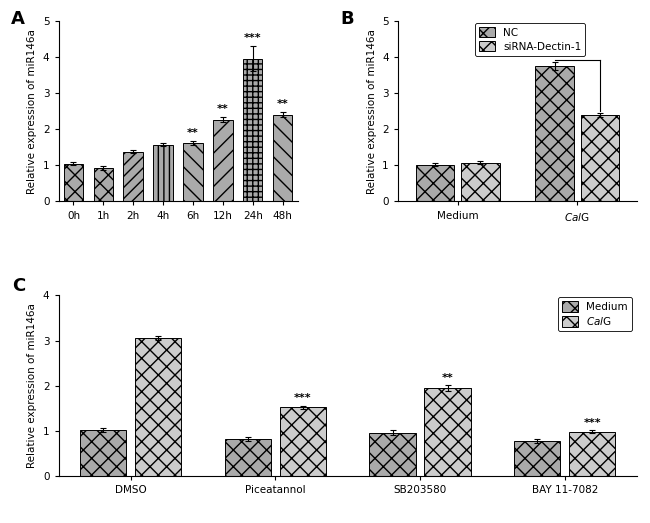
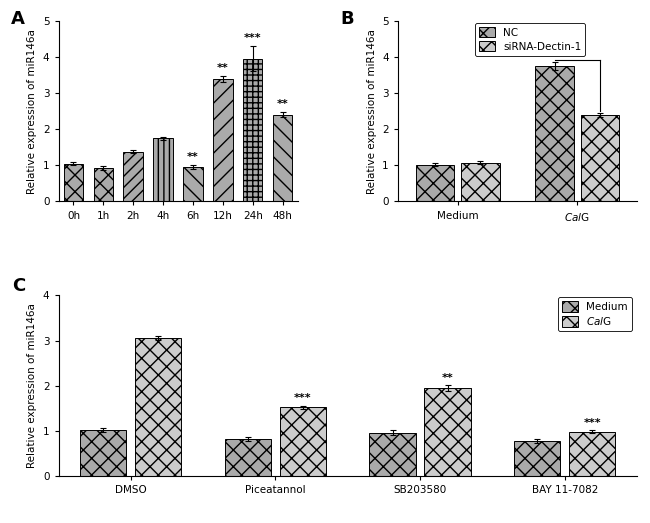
4h: 1.57 -> 1.75
6h: 1.62 -> 0.95
12h: 2.27 -> 3.40
